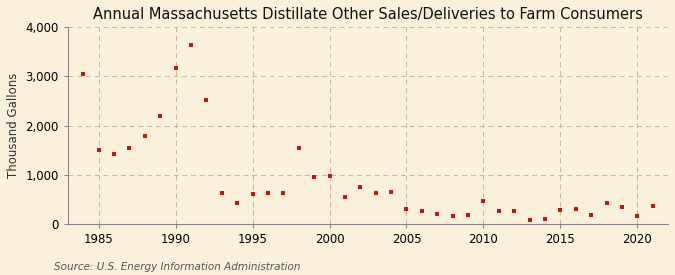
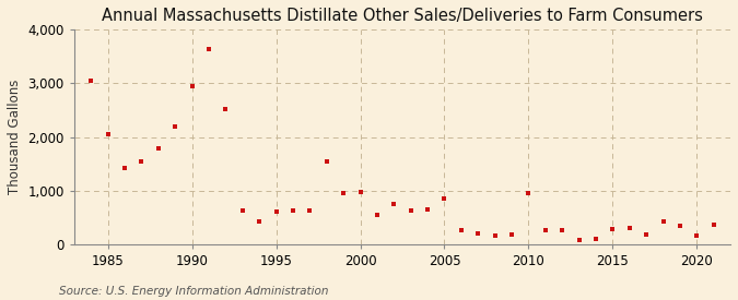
1985: 1,500 -> 2,050
1990: 3,180 -> 2,950
2005: 300 -> 850
2010: 460 -> 950
